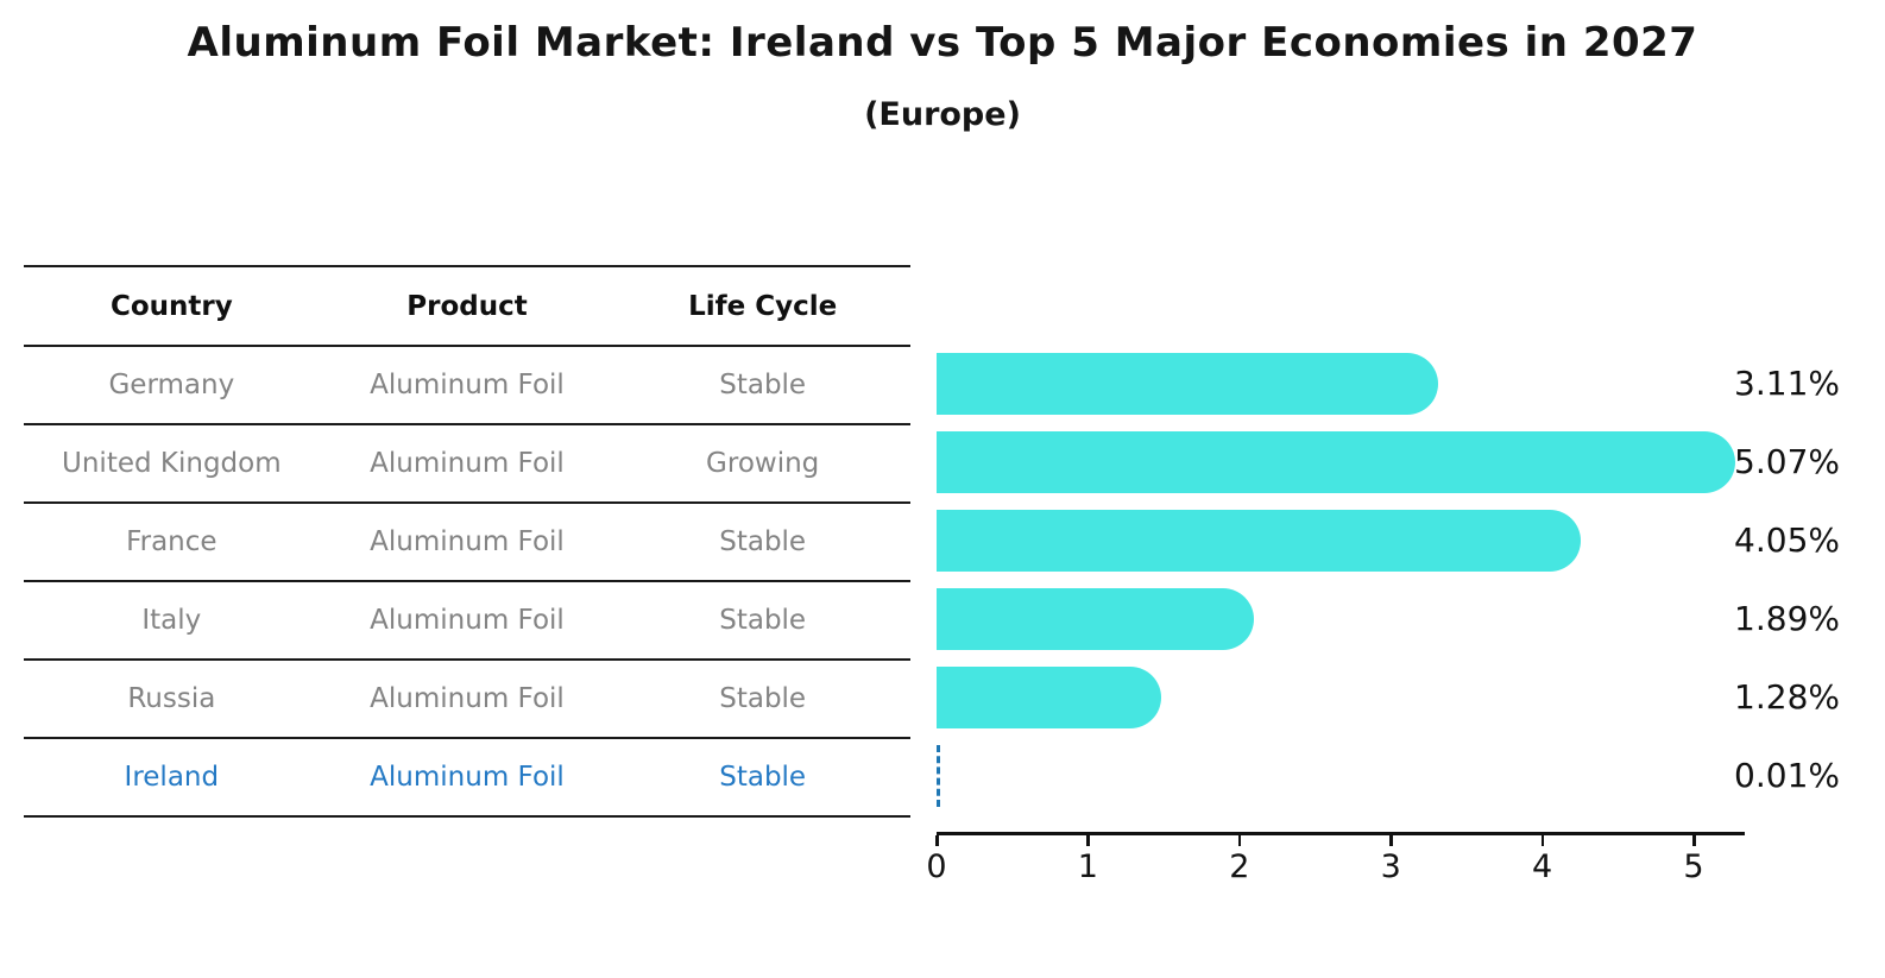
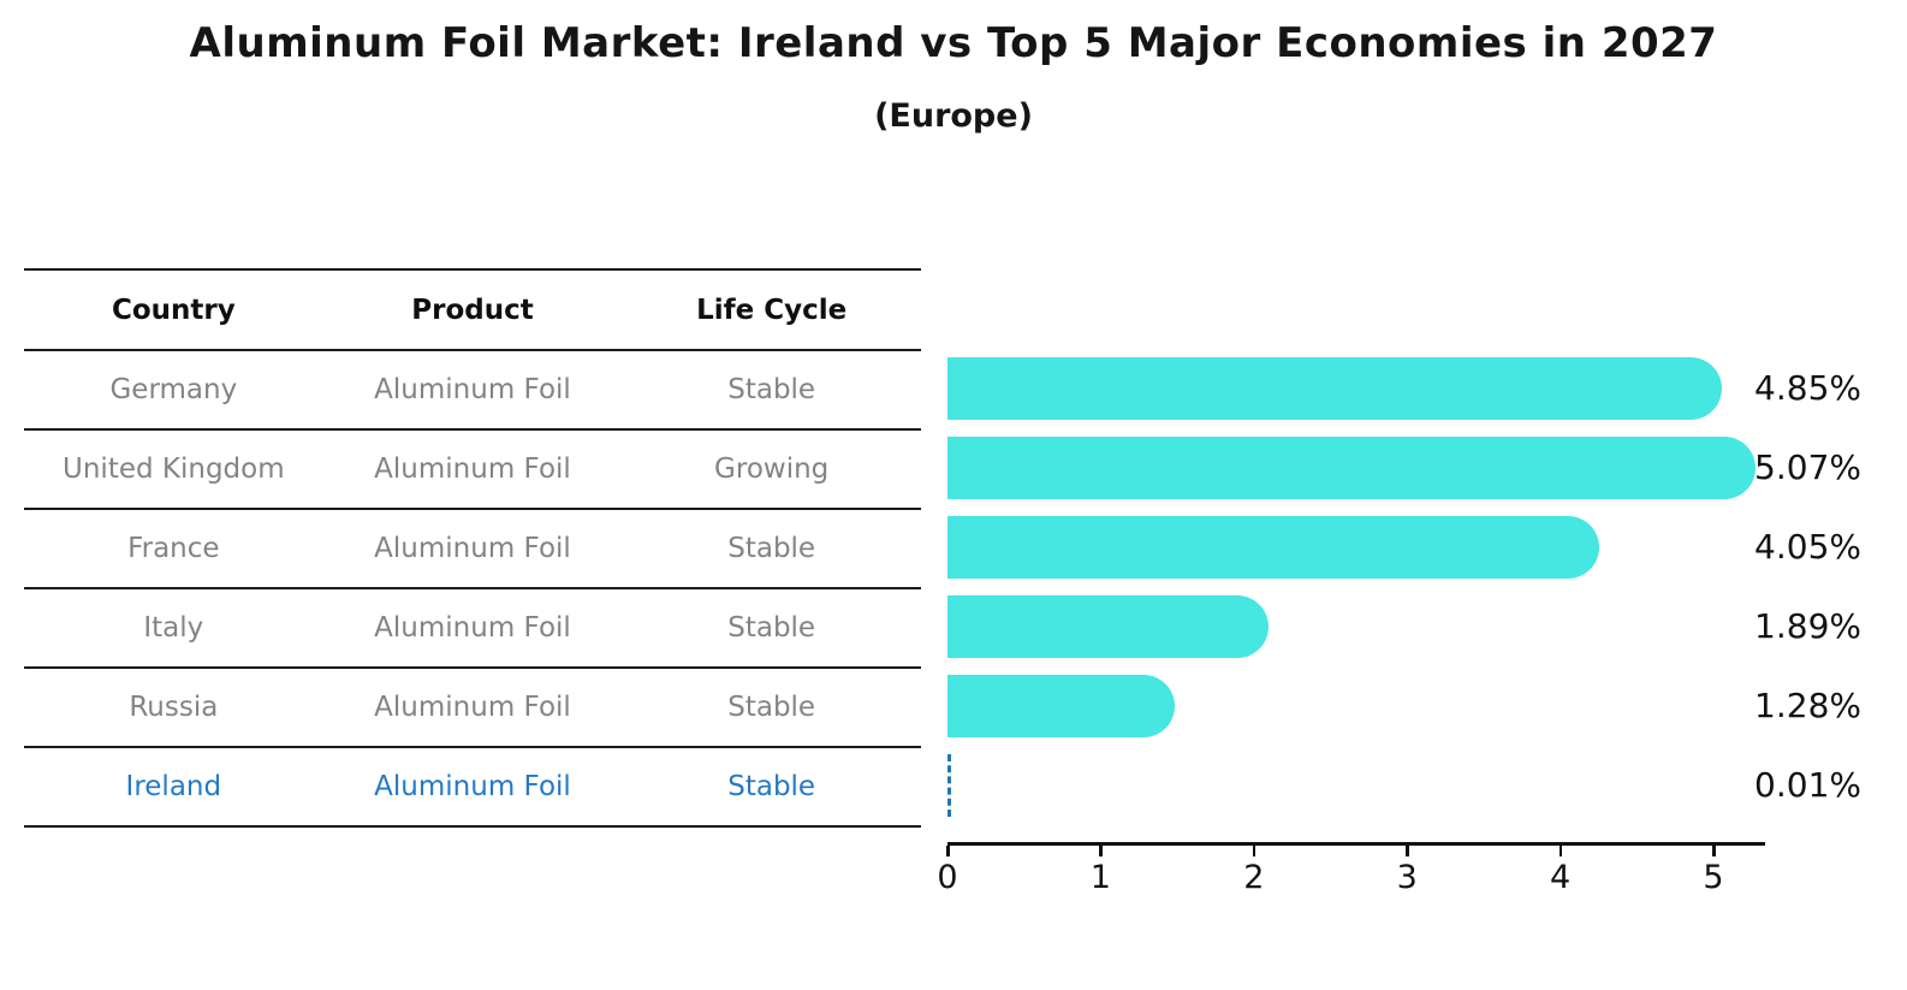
Germany: 3.11% -> 4.85%
